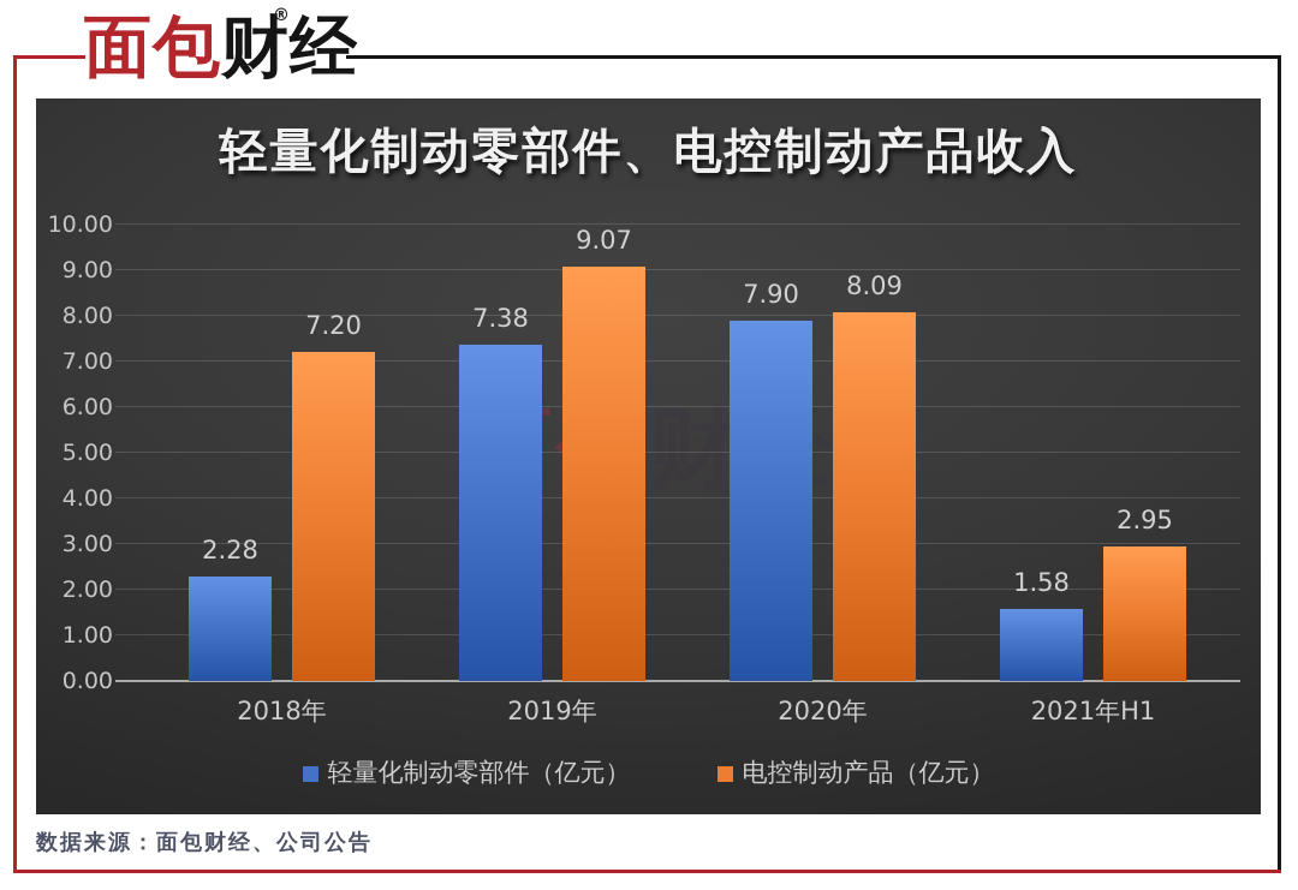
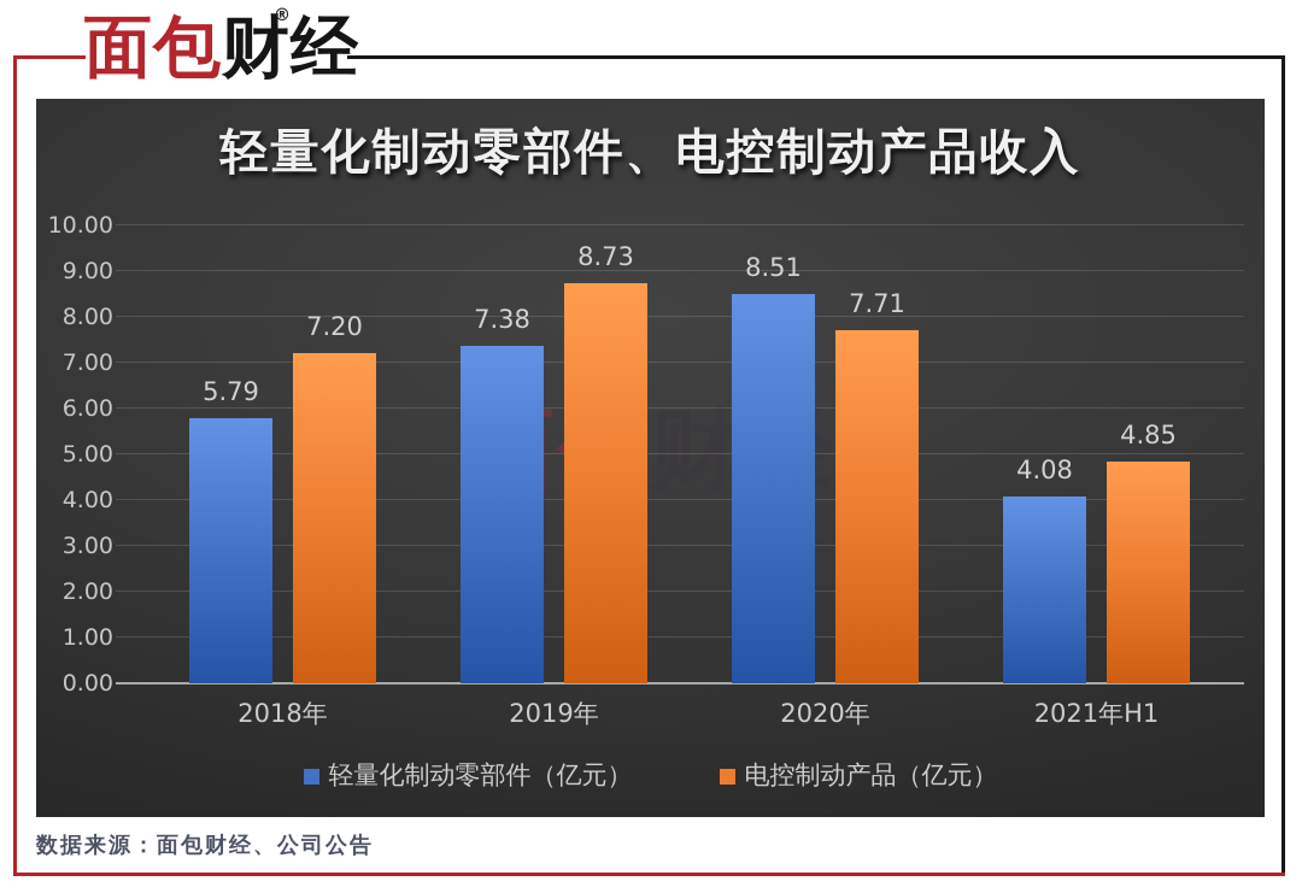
轻量化制动零部件（亿元）/2018年: 2.28 -> 5.79
电控制动产品（亿元）/2019年: 9.07 -> 8.73
轻量化制动零部件（亿元）/2020年: 7.90 -> 8.51
电控制动产品（亿元）/2020年: 8.09 -> 7.71
轻量化制动零部件（亿元）/2021年H1: 1.58 -> 4.08
电控制动产品（亿元）/2021年H1: 2.95 -> 4.85
